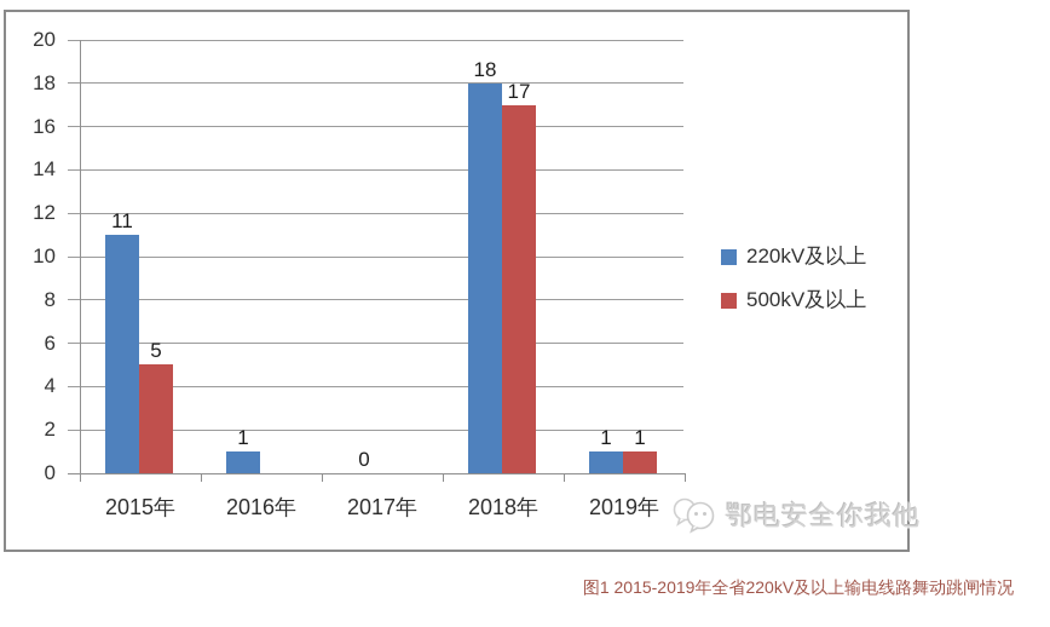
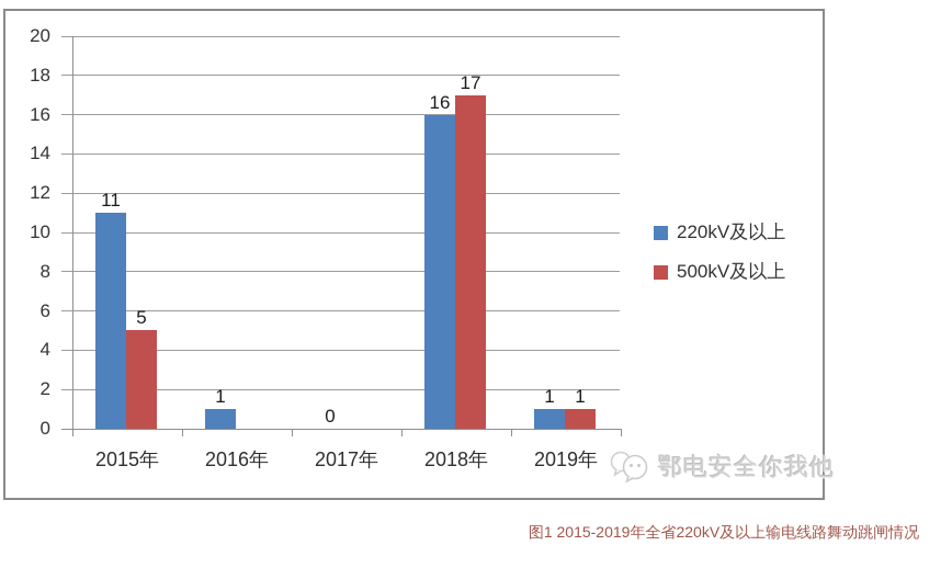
220kV及以上/2018年: 18 -> 16
